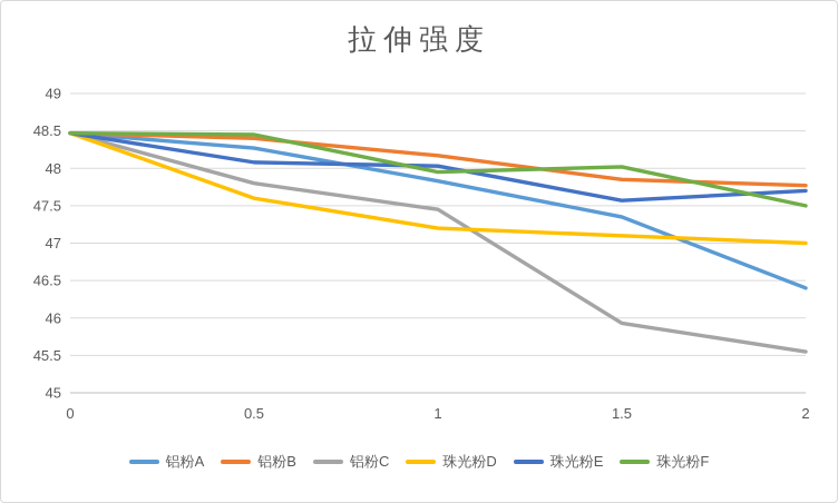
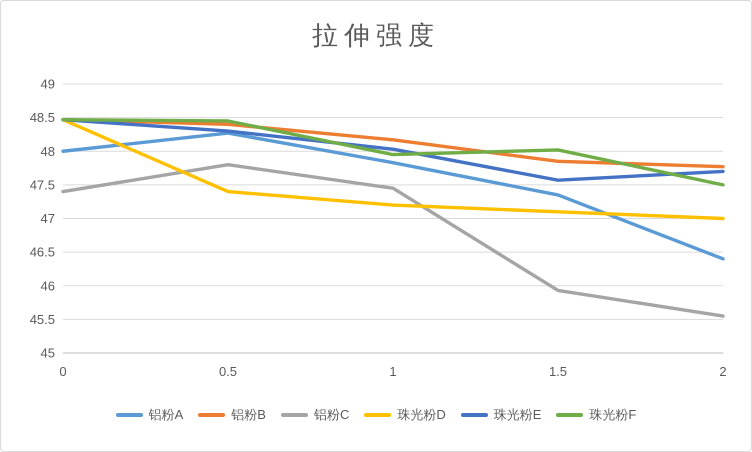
铝粉A/0: 48.5 -> 48.0
铝粉C/0: 48.5 -> 47.4
珠光粉D/0.5: 47.6 -> 47.4
珠光粉E/0.5: 48.1 -> 48.3
